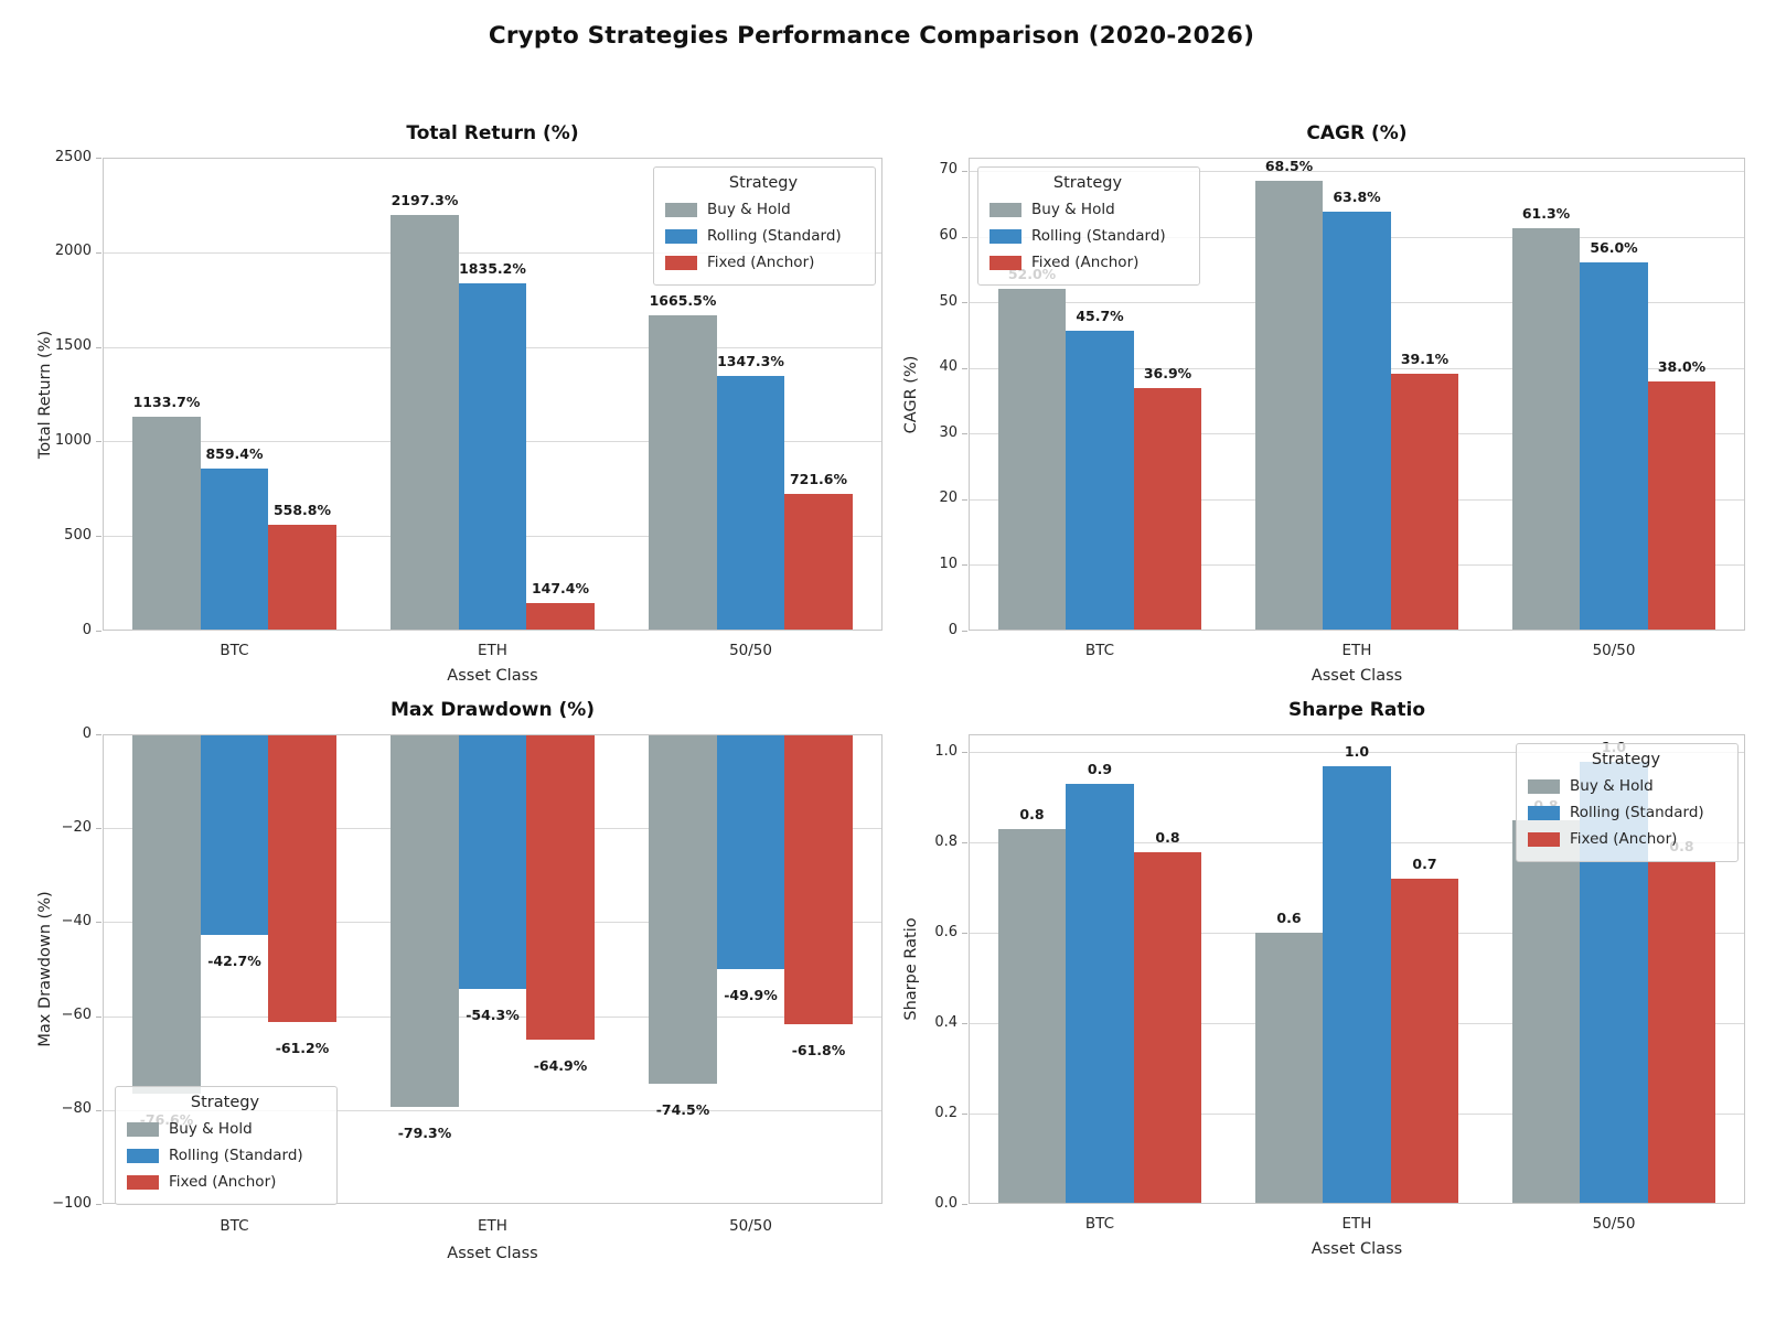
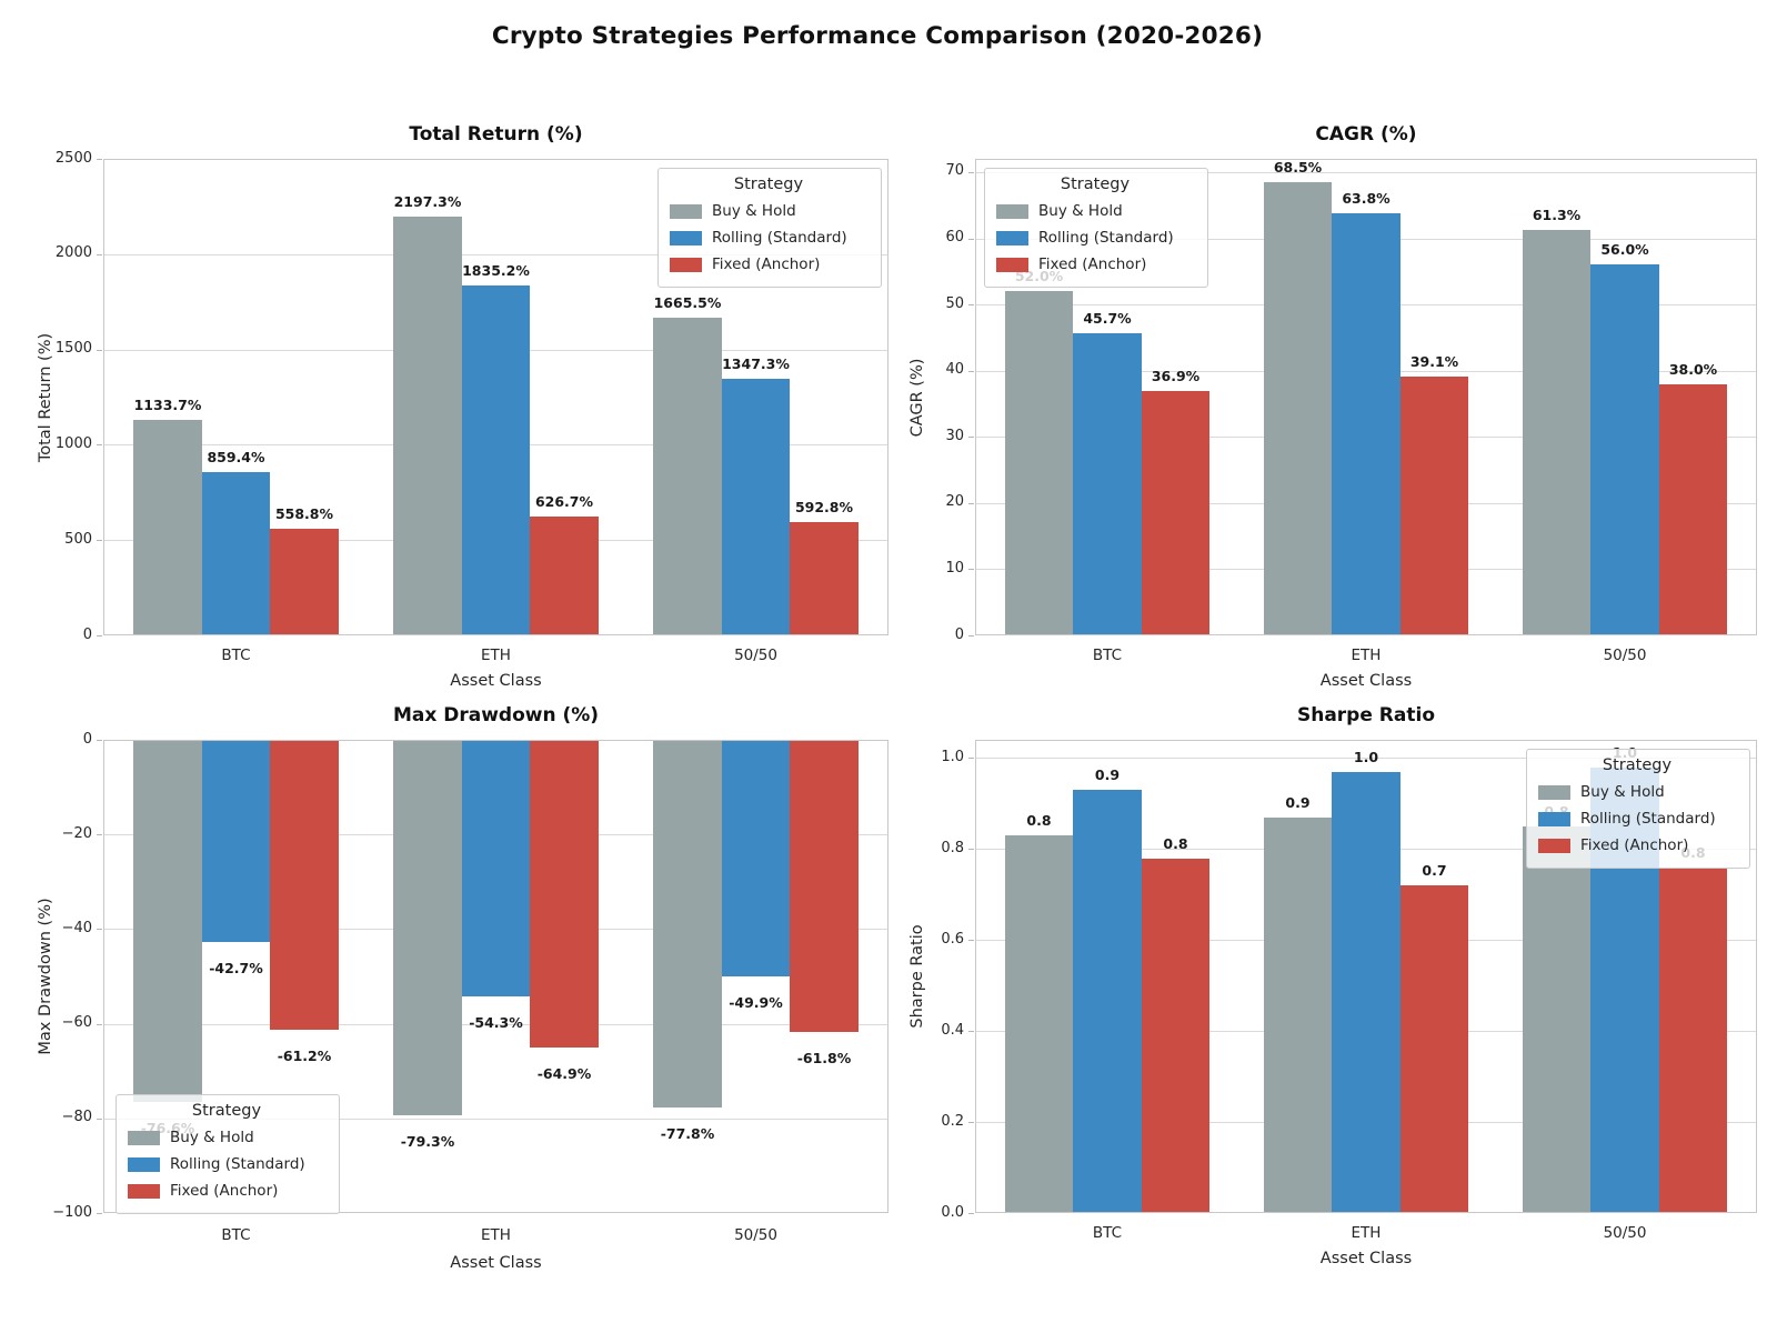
Total Return (%)/Fixed (Anchor)/ETH: 147.4% -> 626.7%
Total Return (%)/Fixed (Anchor)/50/50: 721.6% -> 592.8%
Max Drawdown (%)/Buy & Hold/50/50: -74.5% -> -77.8%
Sharpe Ratio/Buy & Hold/ETH: 0.6 -> 0.9
